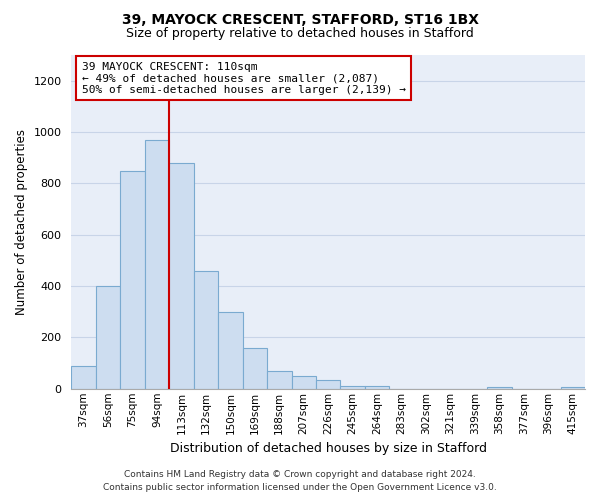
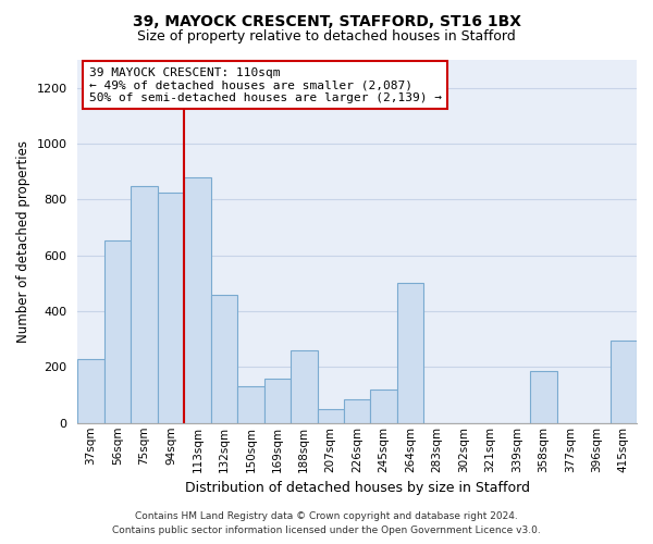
37sqm: 90 -> 230
56sqm: 400 -> 655
94sqm: 970 -> 825
150sqm: 300 -> 130
188sqm: 70 -> 260
226sqm: 35 -> 85
245sqm: 10 -> 120
264sqm: 10 -> 500
358sqm: 5 -> 185
415sqm: 5 -> 295
